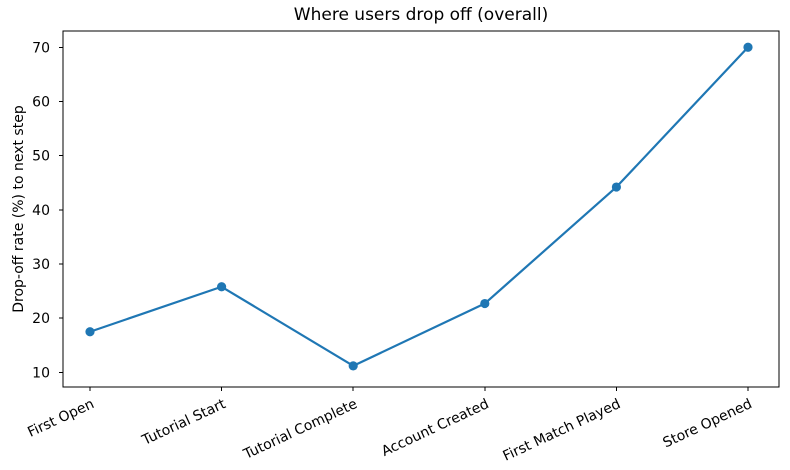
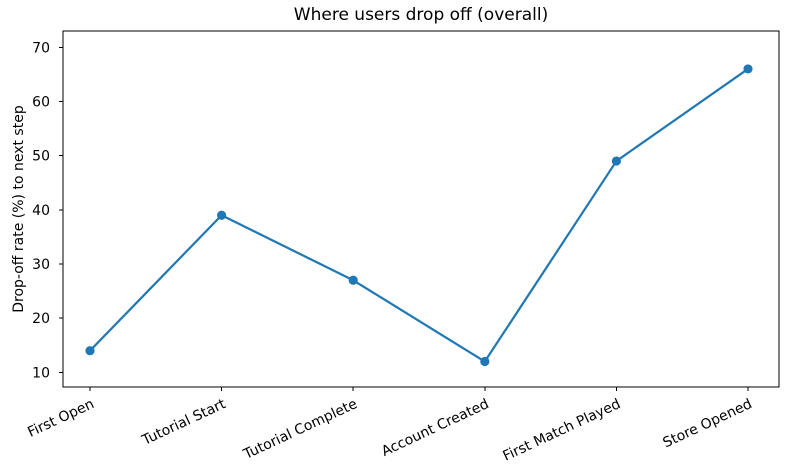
First Open: 18 -> 14
Tutorial Start: 26 -> 39
Tutorial Complete: 11 -> 27
Account Created: 23 -> 12
First Match Played: 44 -> 49
Store Opened: 70 -> 66
